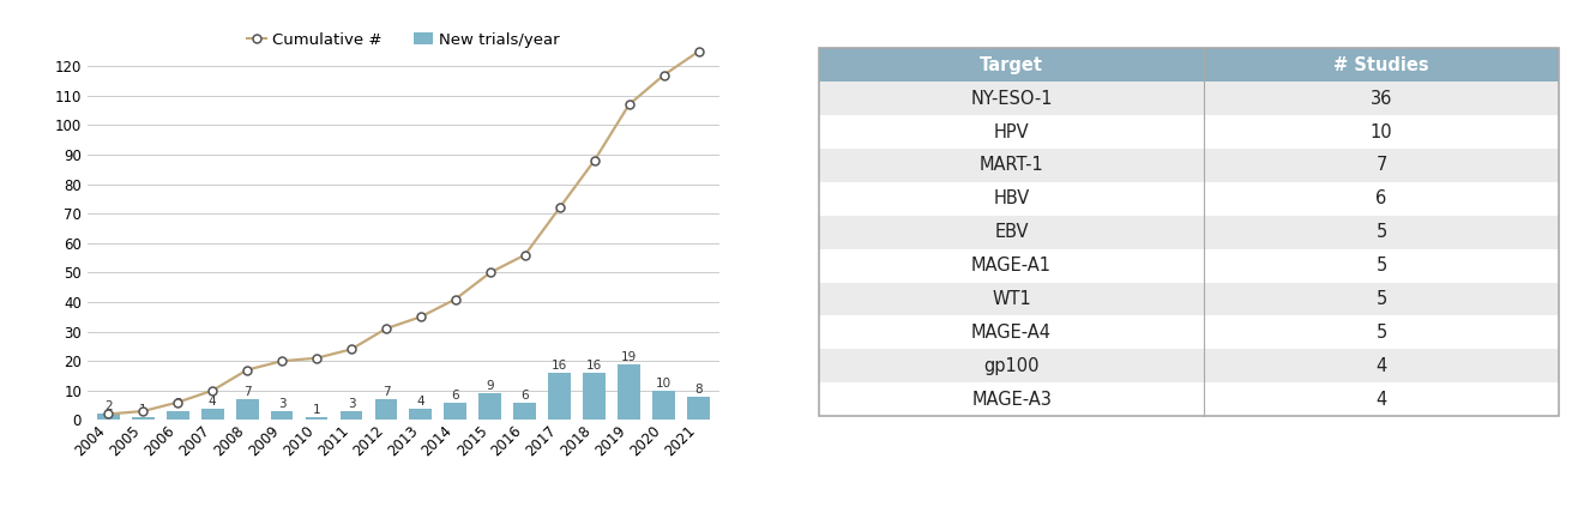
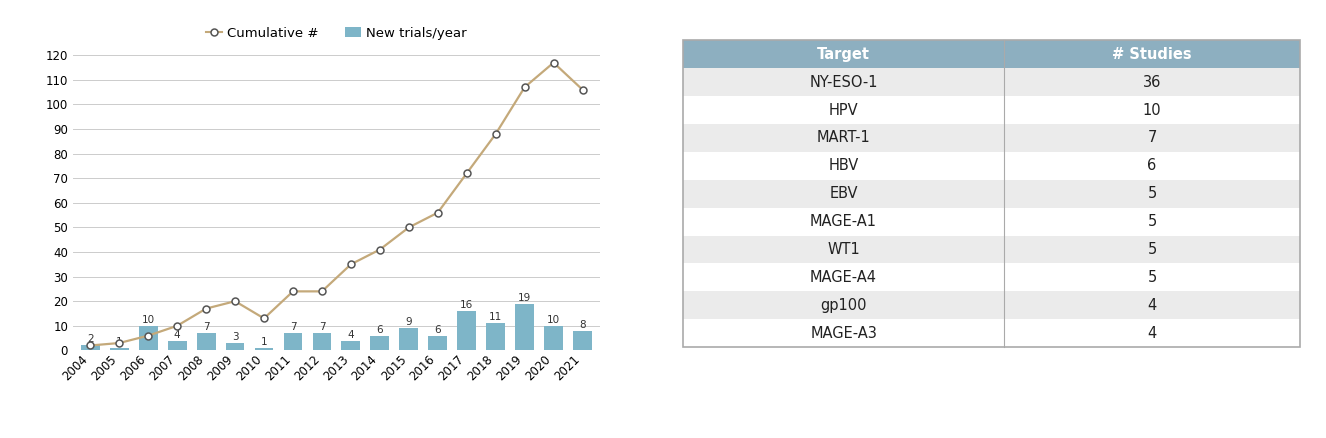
New trials/year/2006: 3 -> 10
Cumulative #/2010: 21 -> 13
New trials/year/2011: 3 -> 7
Cumulative #/2012: 31 -> 24
New trials/year/2018: 16 -> 11
Cumulative #/2021: 125 -> 106
